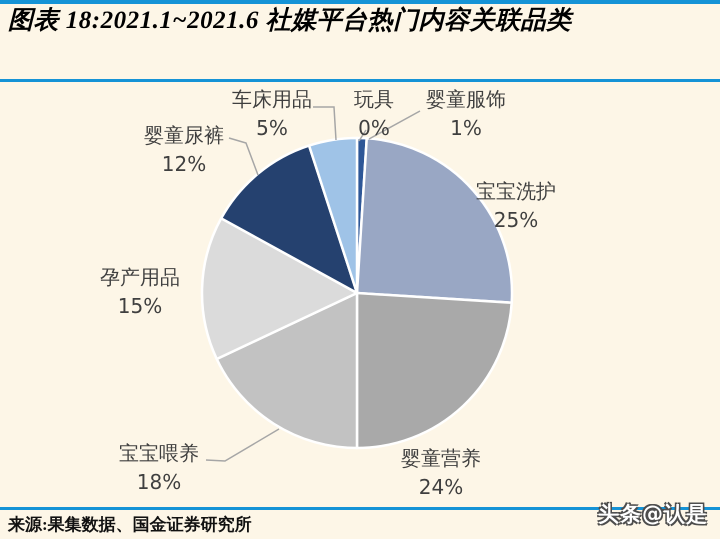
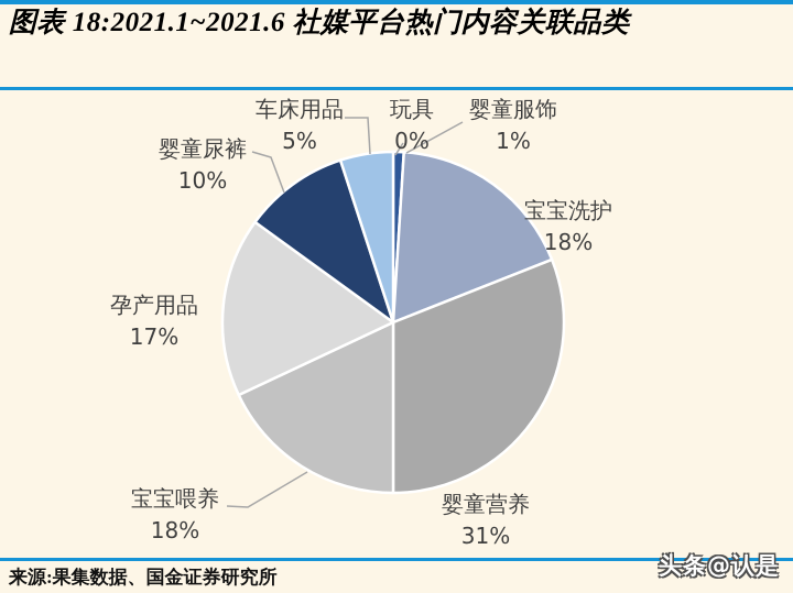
宝宝洗护: 25% -> 18%
婴童营养: 24% -> 31%
孕产用品: 15% -> 17%
婴童尿裤: 12% -> 10%
